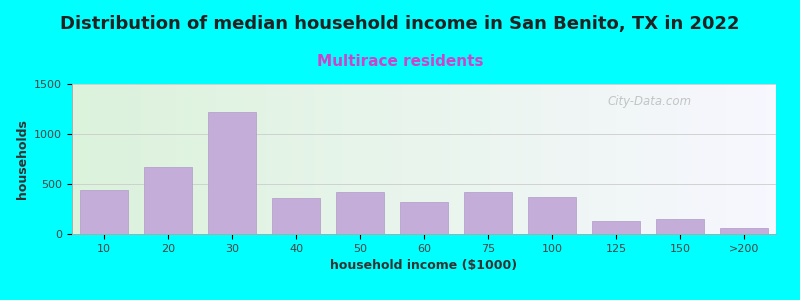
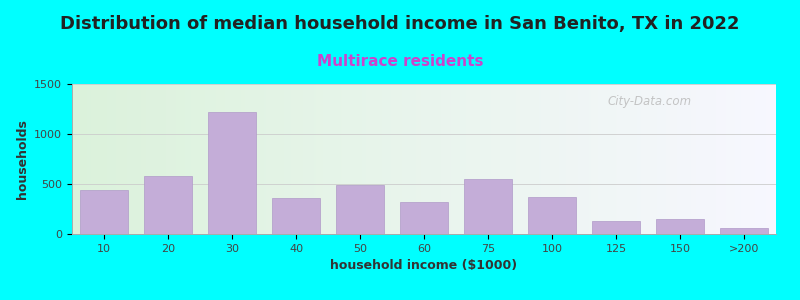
20: 670 -> 580
50: 420 -> 490
75: 420 -> 550
